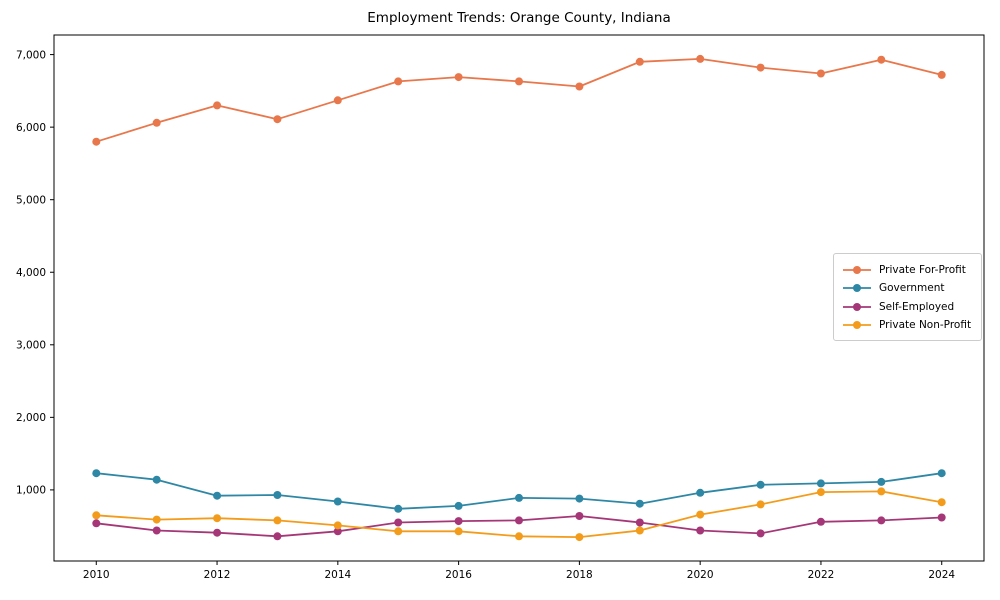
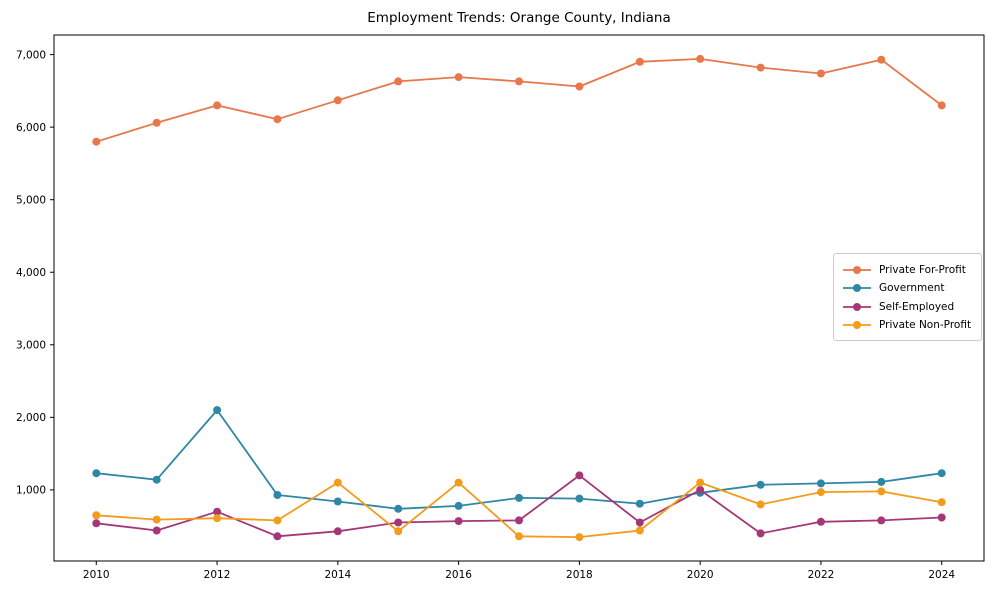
Government/2012: 900 -> 2100
Self-Employed/2012: 400 -> 700
Private Non-Profit/2014: 500 -> 1100
Private Non-Profit/2016: 400 -> 1100
Self-Employed/2018: 600 -> 1200
Self-Employed/2020: 400 -> 1000
Private Non-Profit/2020: 700 -> 1100
Private For-Profit/2024: 6700 -> 6300
